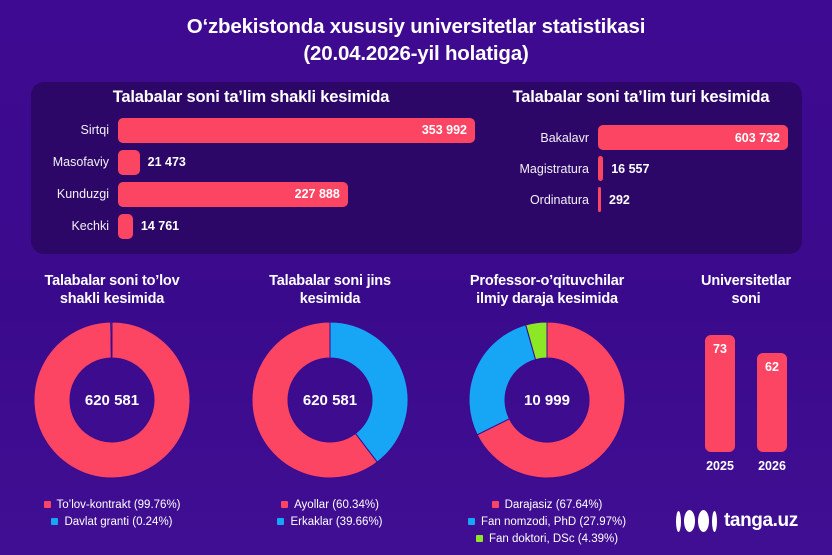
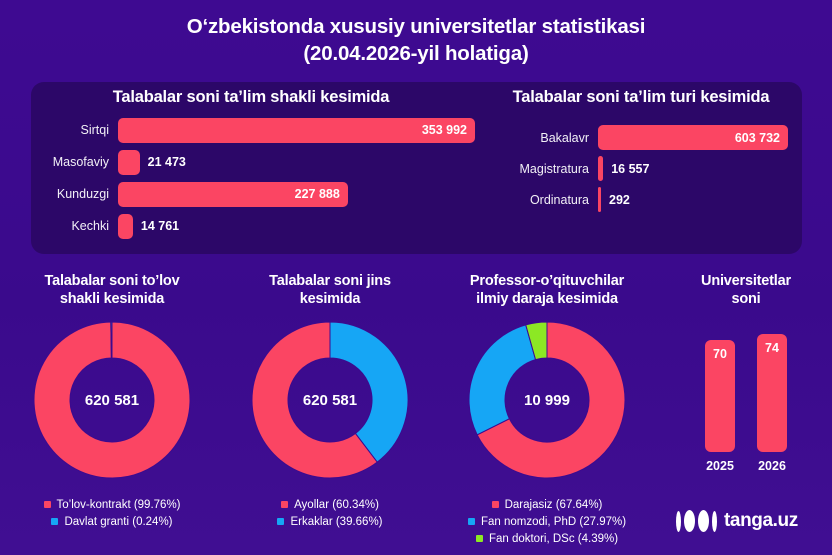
Universitetlar soni/2025: 73 -> 70
Universitetlar soni/2026: 62 -> 74
